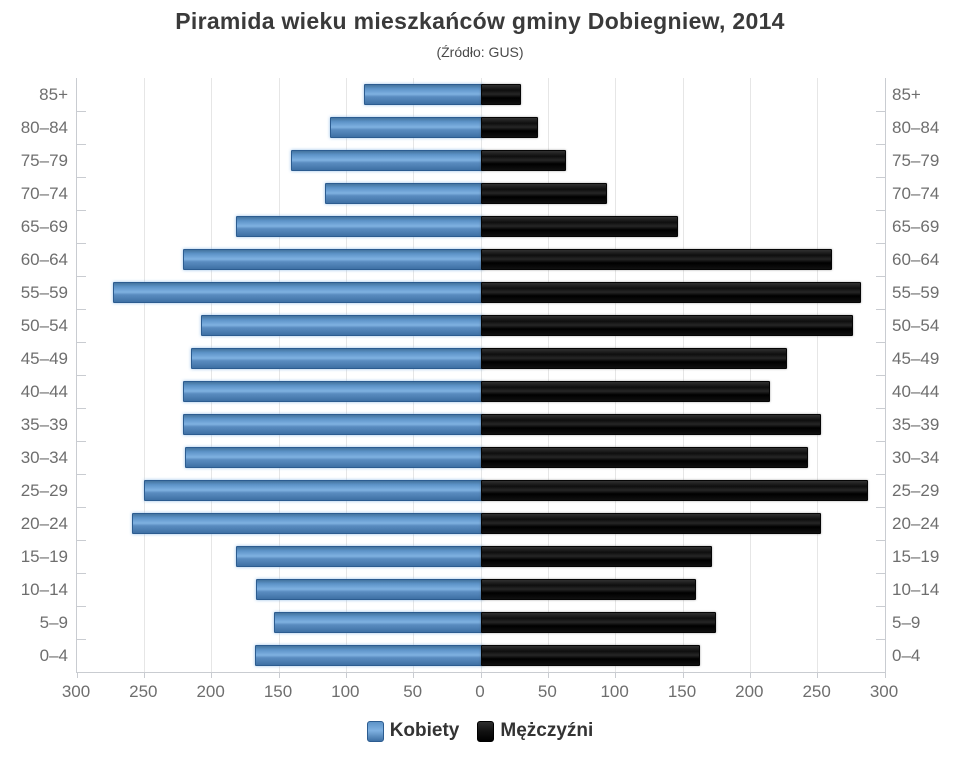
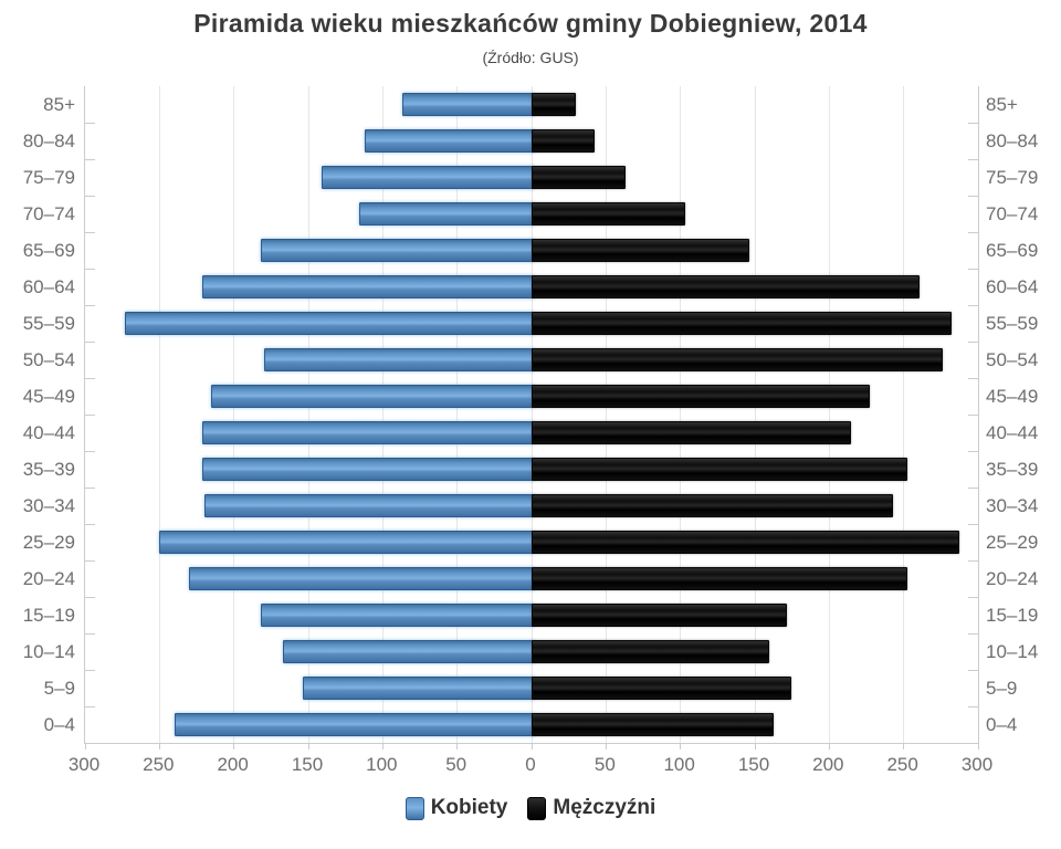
Mężczyźni/70–74: 92 -> 102
Kobiety/50–54: 208 -> 180
Kobiety/20–24: 259 -> 230
Kobiety/0–4: 168 -> 240
